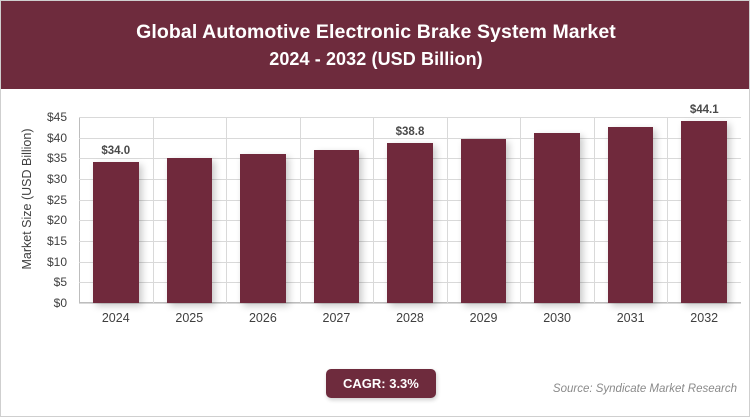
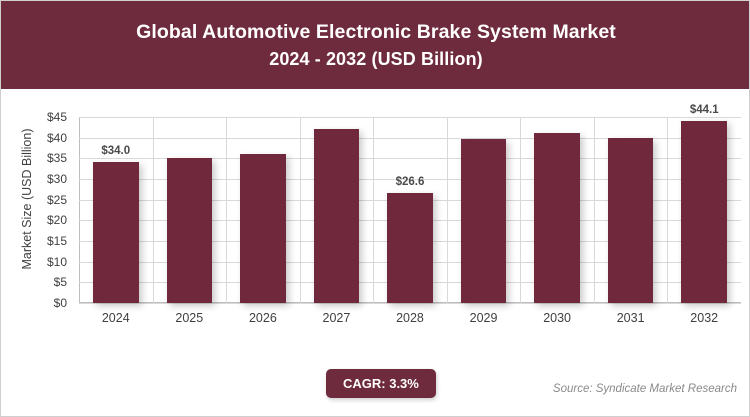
2027: $37 -> $42
2028: $38.8 -> $26.6
2031: $42 -> $40
